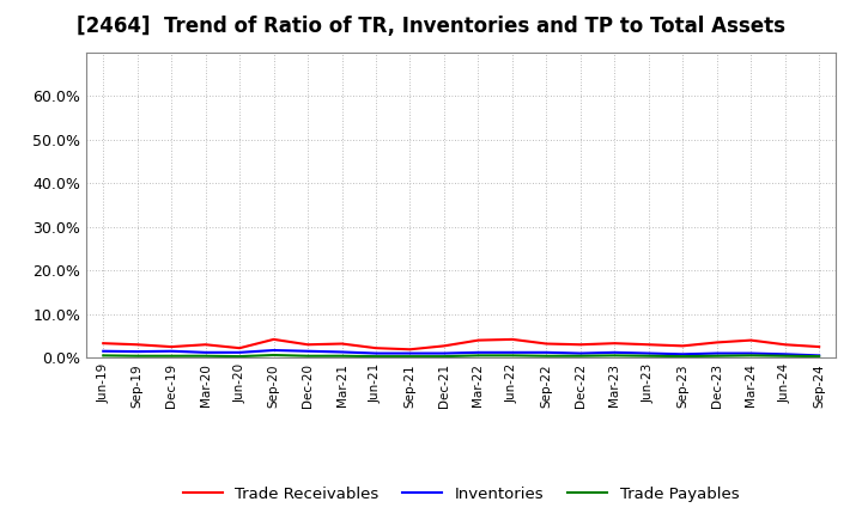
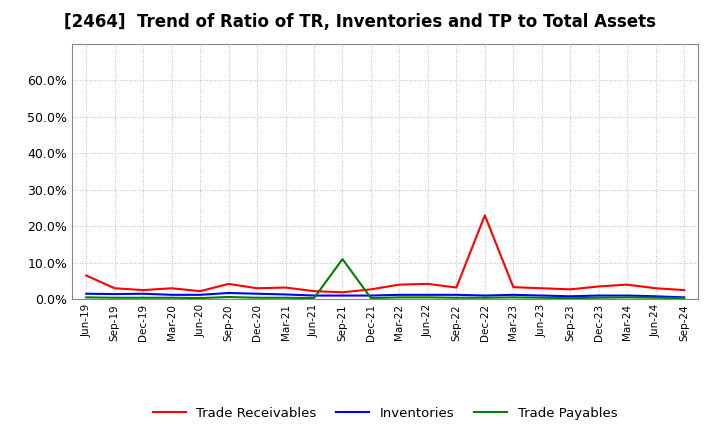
Trade Receivables/Jun-19: 3.3% -> 6.5%
Trade Payables/Sep-21: 0.3% -> 11.0%
Trade Receivables/Dec-22: 3.0% -> 23.0%
